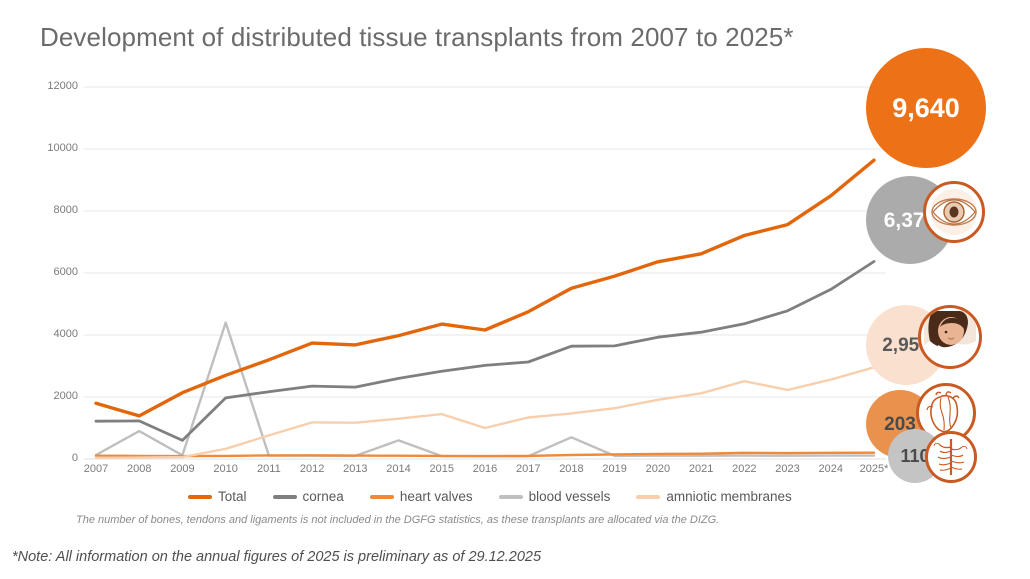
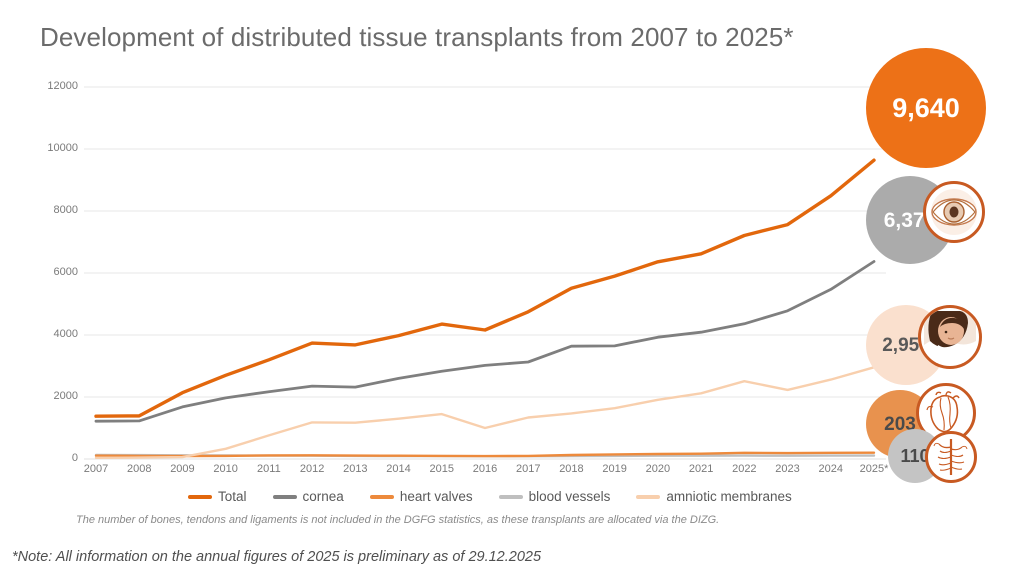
Total/2007: 1800 -> 1400
blood vessels/2008: 900 -> 100
cornea/2009: 600 -> 1700
blood vessels/2010: 4400 -> 100
blood vessels/2014: 600 -> 100
blood vessels/2018: 700 -> 100
